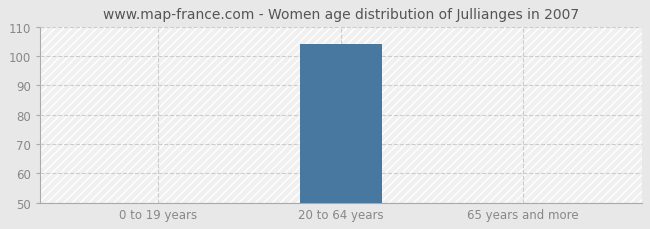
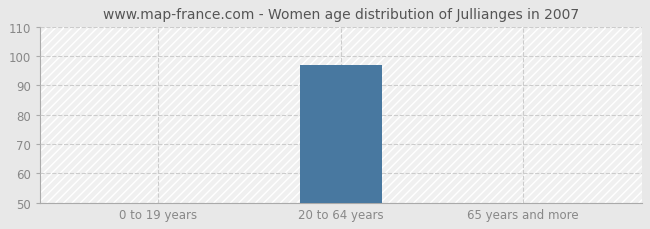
20 to 64 years: 104 -> 97
